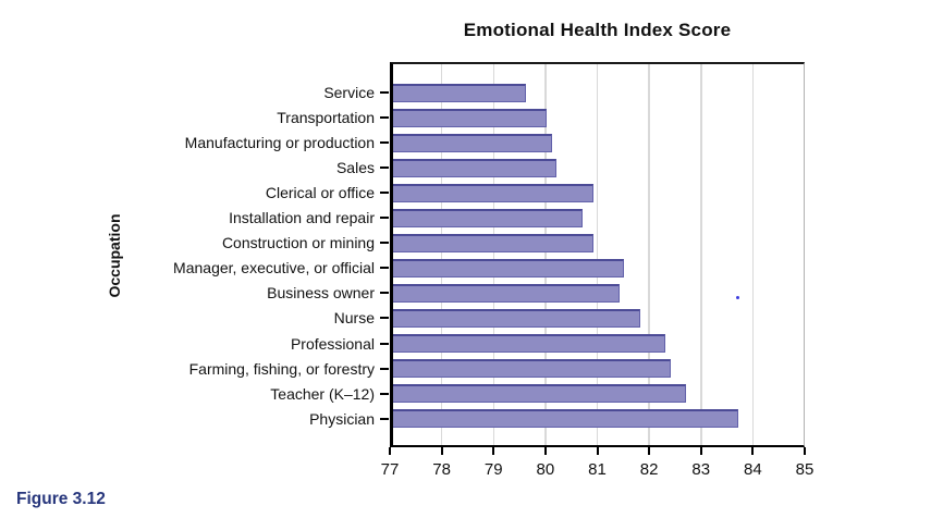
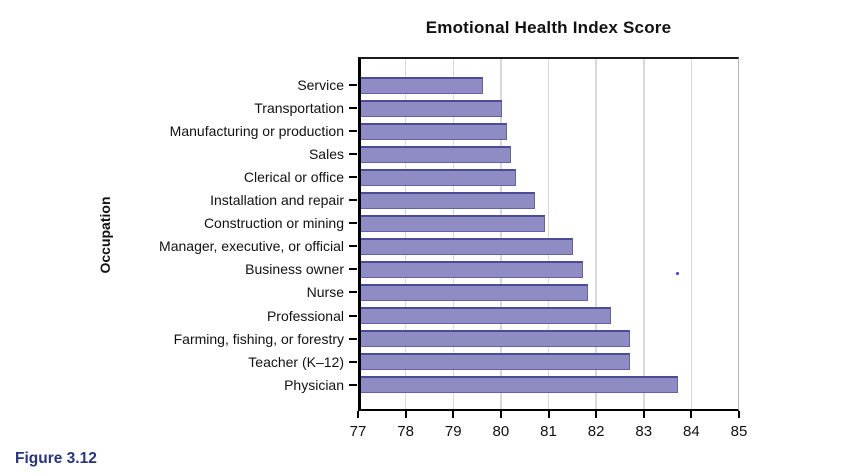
Clerical or office: 80.9 -> 80.3
Business owner: 81.4 -> 81.7
Farming, fishing, or forestry: 82.4 -> 82.7
